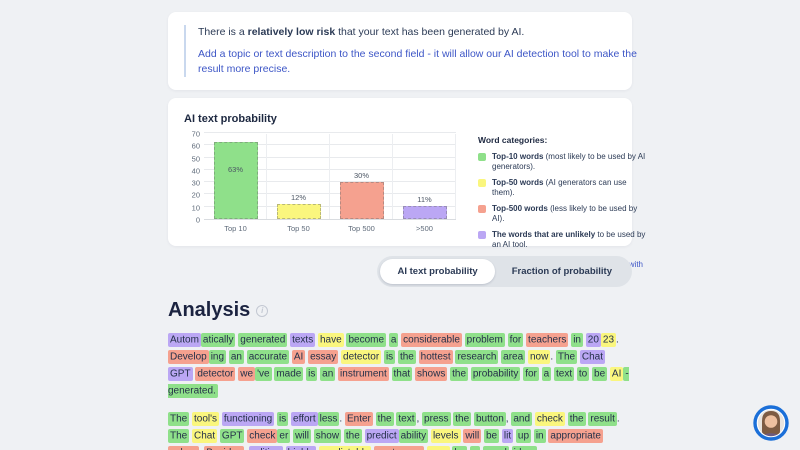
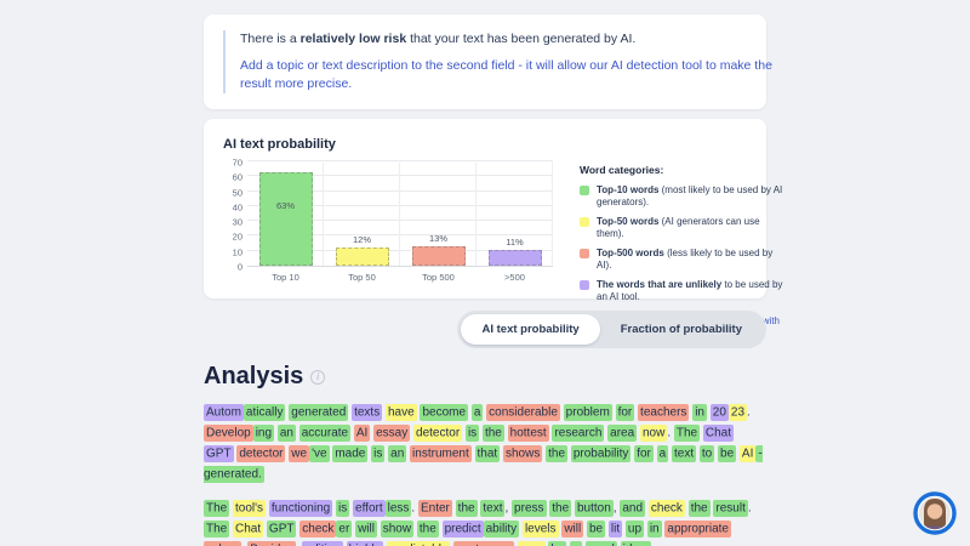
Top 500: 30% -> 13%
